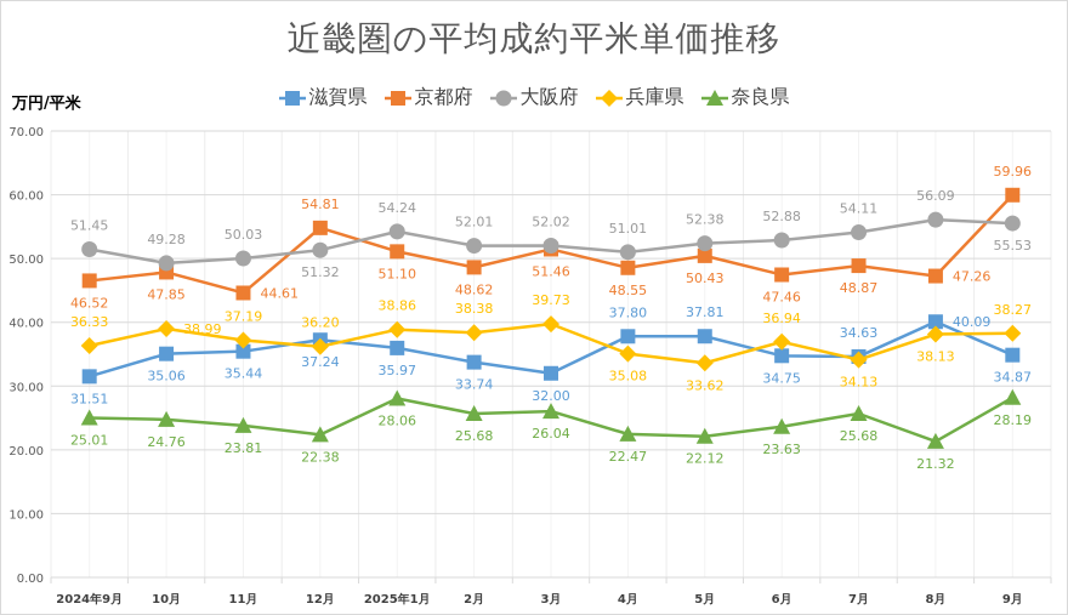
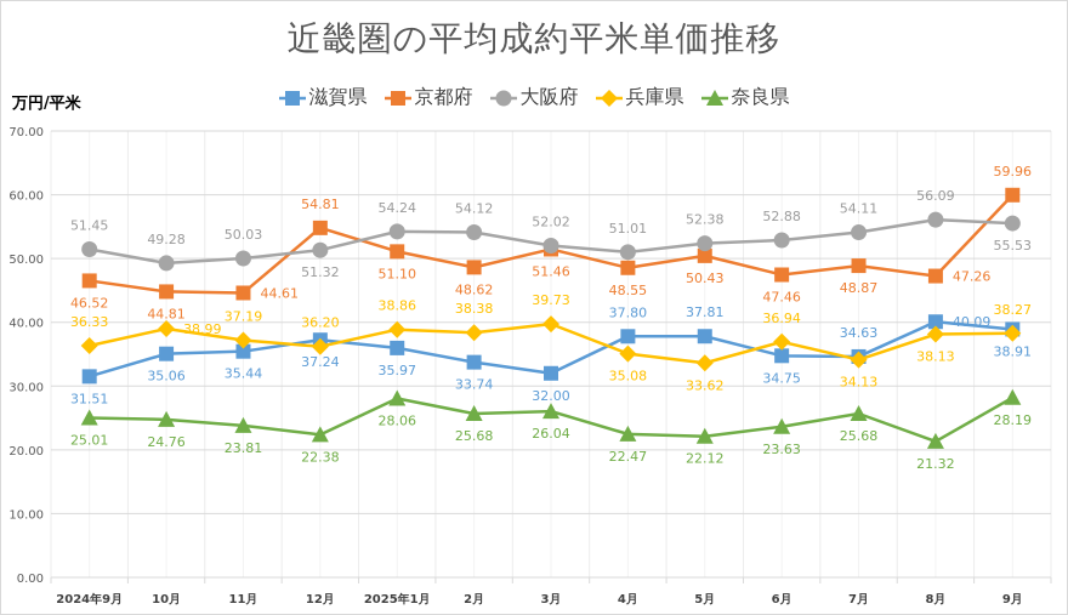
京都府/10月: 47.85 -> 44.81
大阪府/2月: 52.01 -> 54.12
滋賀県/9月: 34.87 -> 38.91
